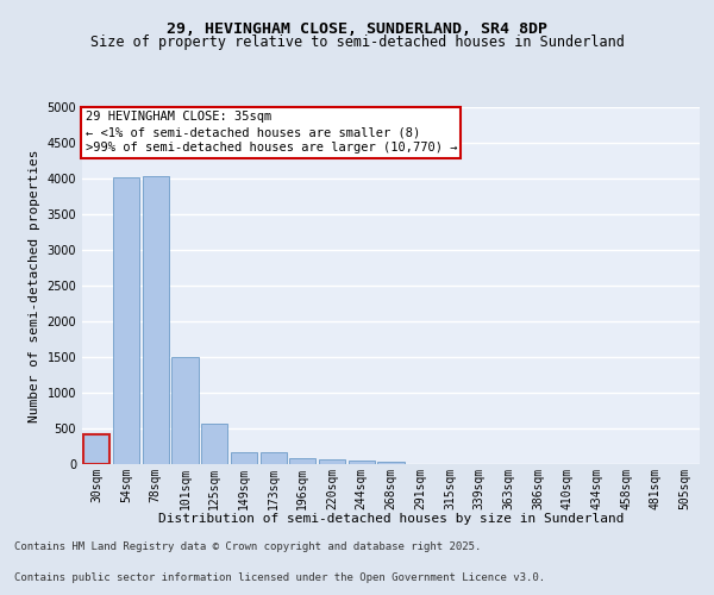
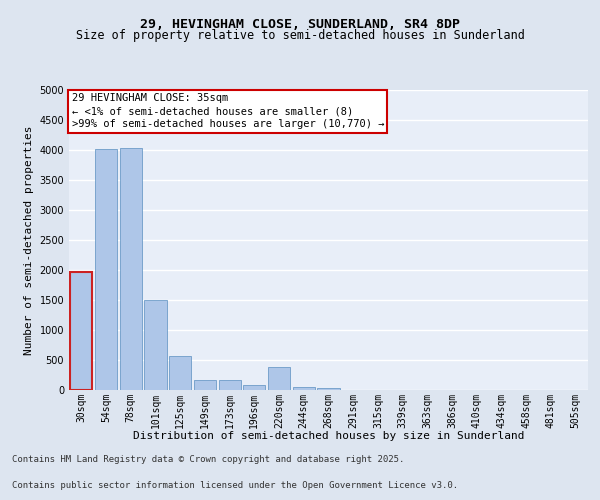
30sqm: 420 -> 1960
220sqm: 60 -> 380
